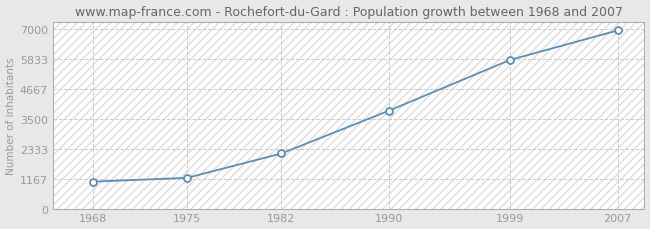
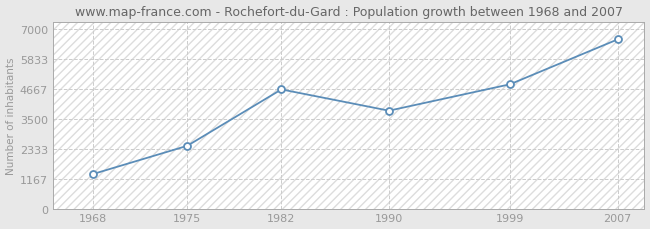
1968: 1050 -> 1350
1975: 1200 -> 2450
1982: 2150 -> 4650
1999: 5800 -> 4850
2007: 6950 -> 6600
